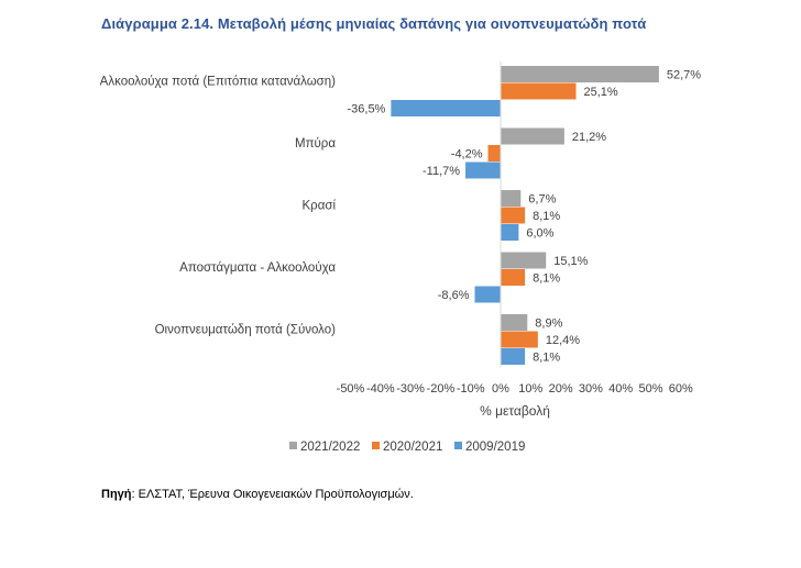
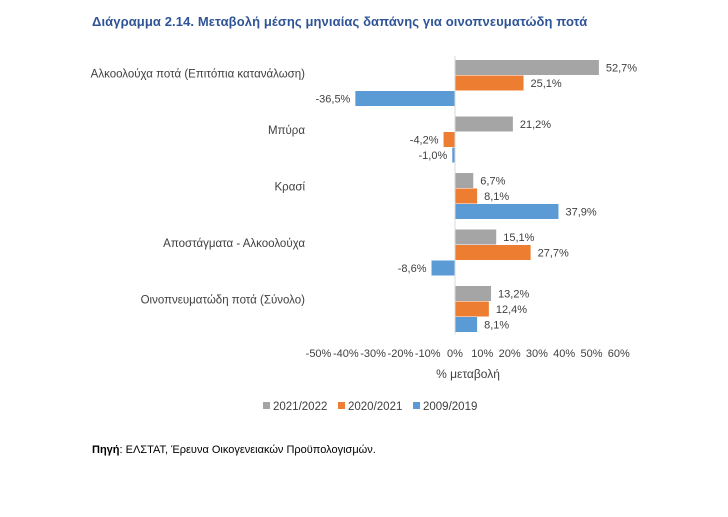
2009/2019/Μπύρα: -11,7% -> -1,0%
2009/2019/Κρασί: 6,0% -> 37,9%
2020/2021/Αποστάγματα - Αλκοολούχα: 8,1% -> 27,7%
2021/2022/Οινοπνευματώδη ποτά (Σύνολο): 8,9% -> 13,2%
